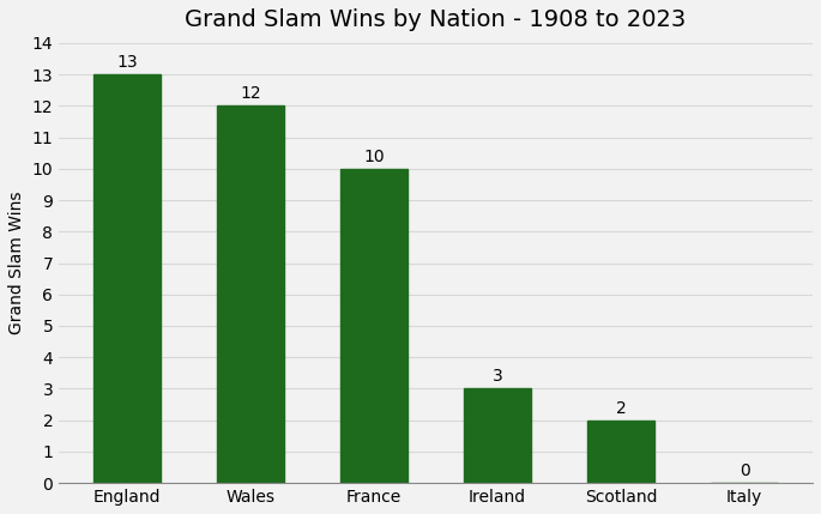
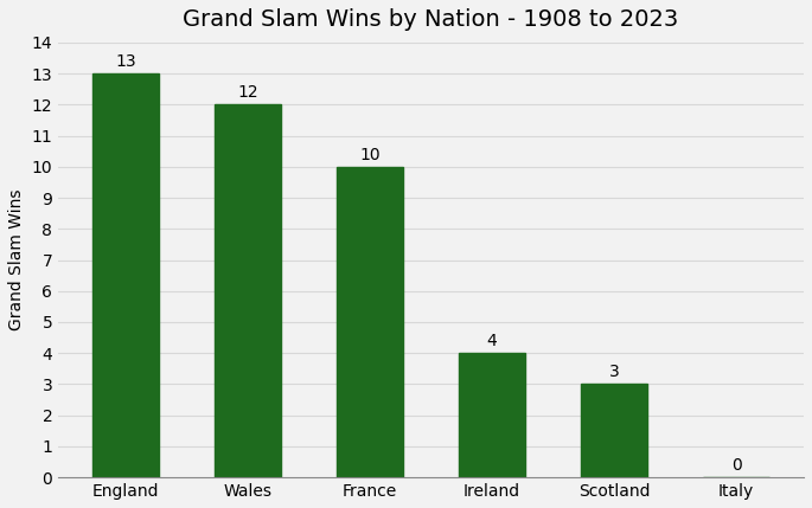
Ireland: 3 -> 4
Scotland: 2 -> 3
